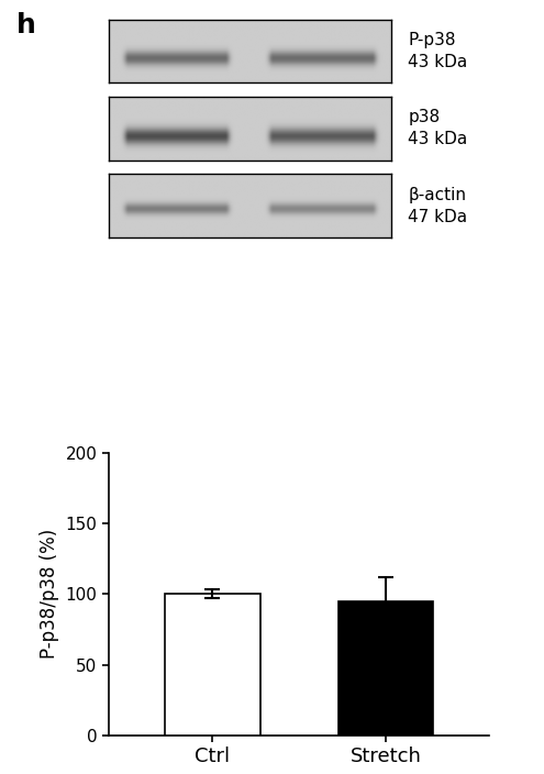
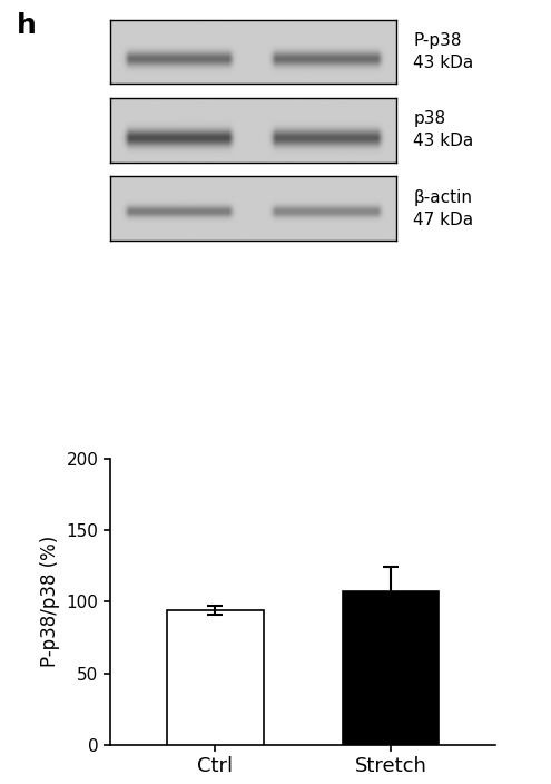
Ctrl: 100 -> 94
Stretch: 95 -> 107
